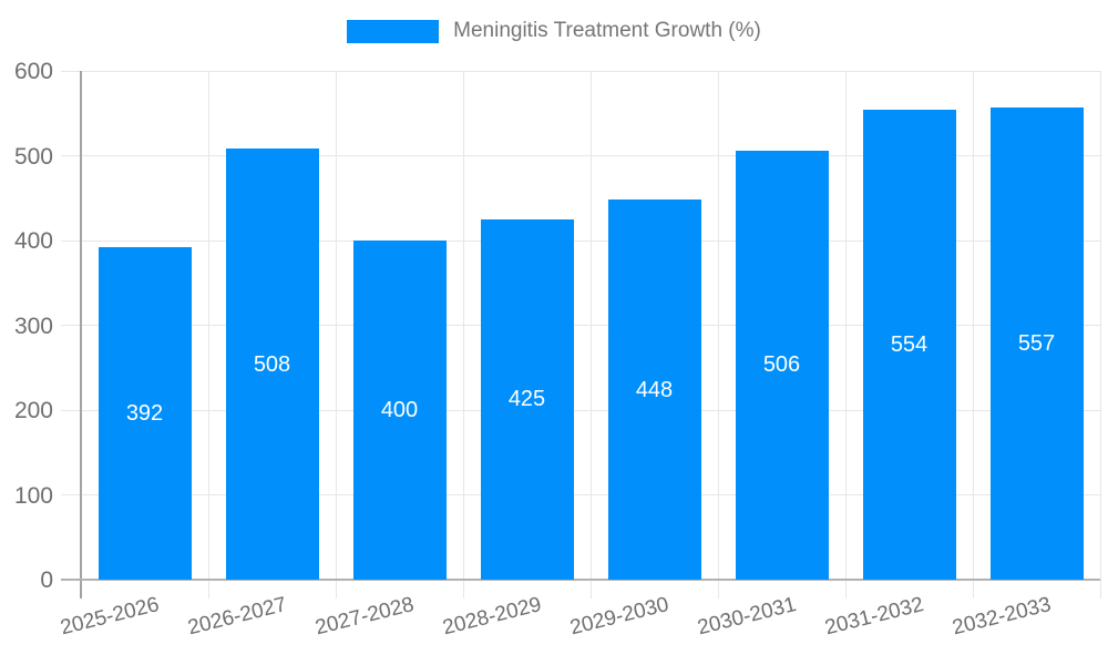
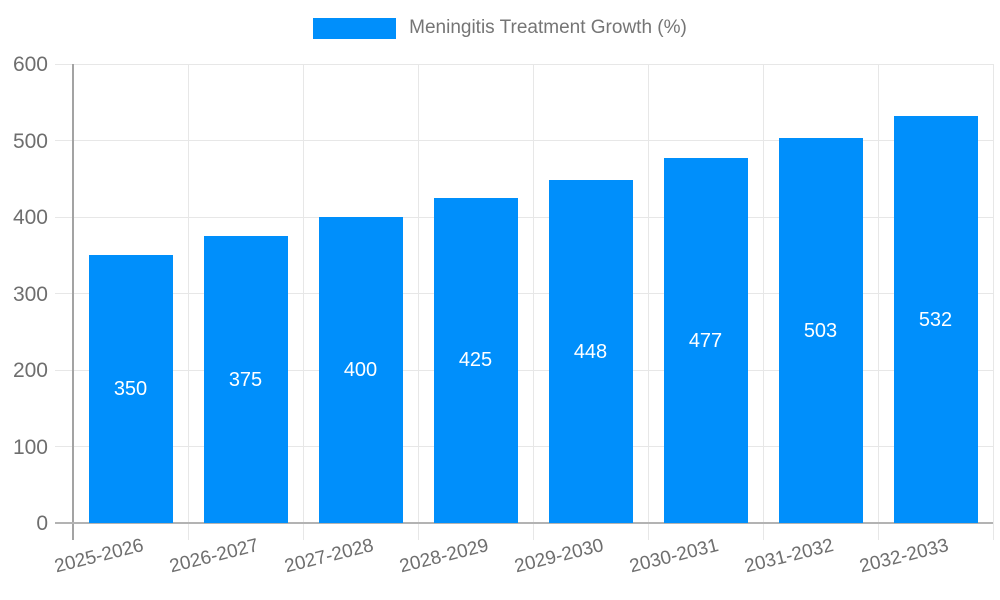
2025-2026: 392 -> 350
2026-2027: 508 -> 375
2030-2031: 506 -> 477
2031-2032: 554 -> 503
2032-2033: 557 -> 532
